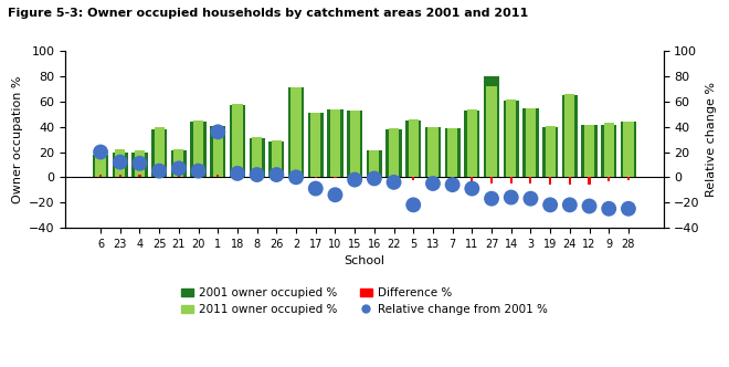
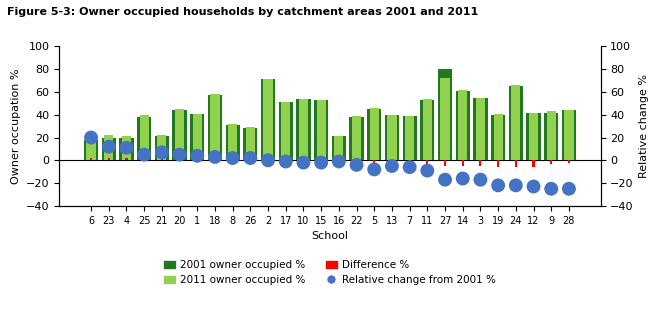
Relative change from 2001 %/1: 36 -> 4
Relative change from 2001 %/17: -9 -> -1
Relative change from 2001 %/10: -14 -> -2
Relative change from 2001 %/5: -22 -> -8
